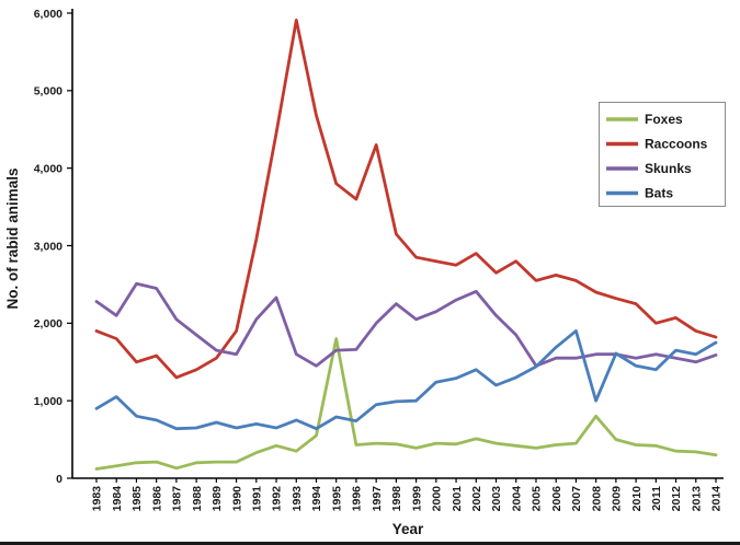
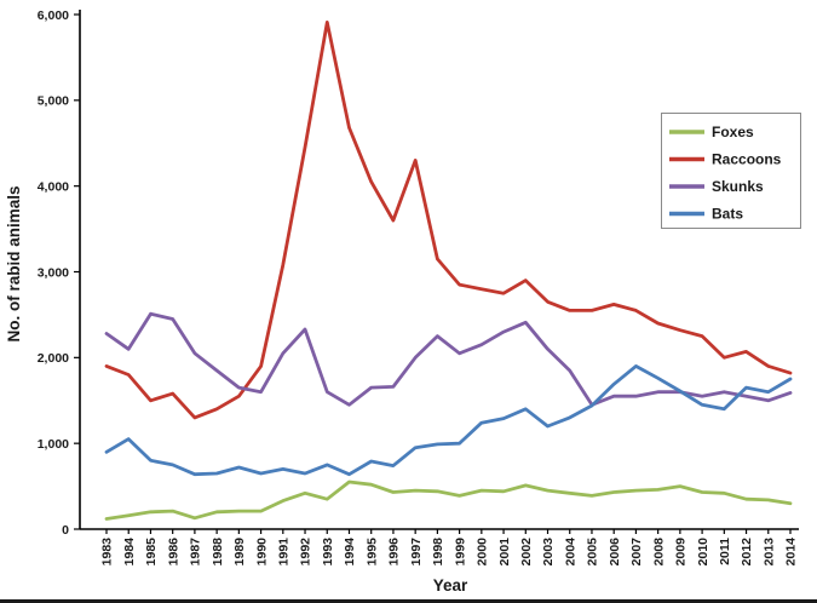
Foxes/1995: 1800 -> 500
Raccoons/1995: 3800 -> 4000
Raccoons/2004: 2800 -> 2600
Foxes/2008: 800 -> 500
Bats/2008: 1000 -> 1800
